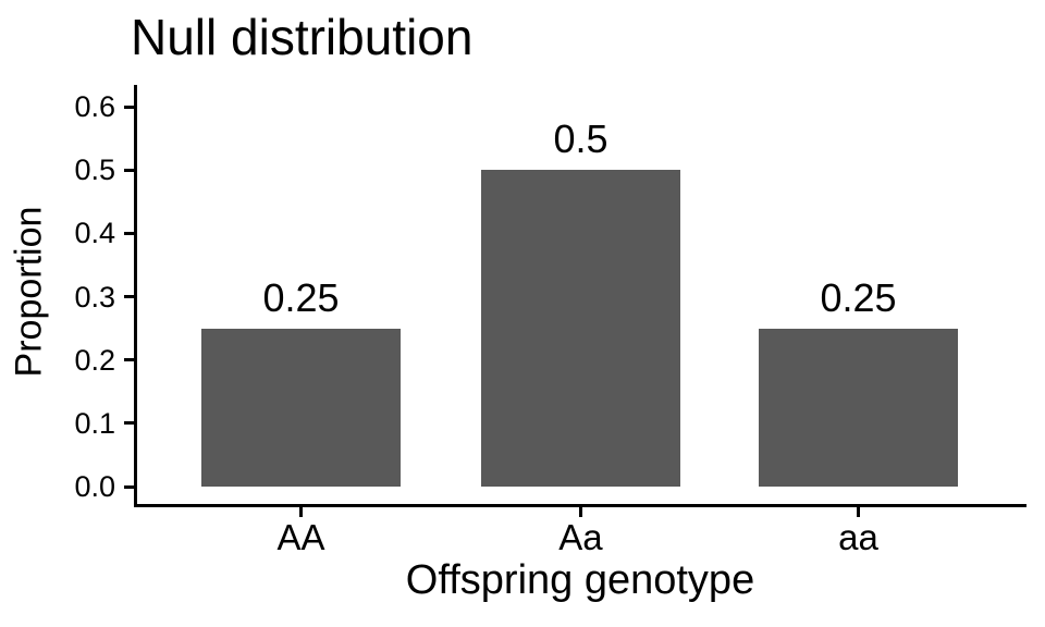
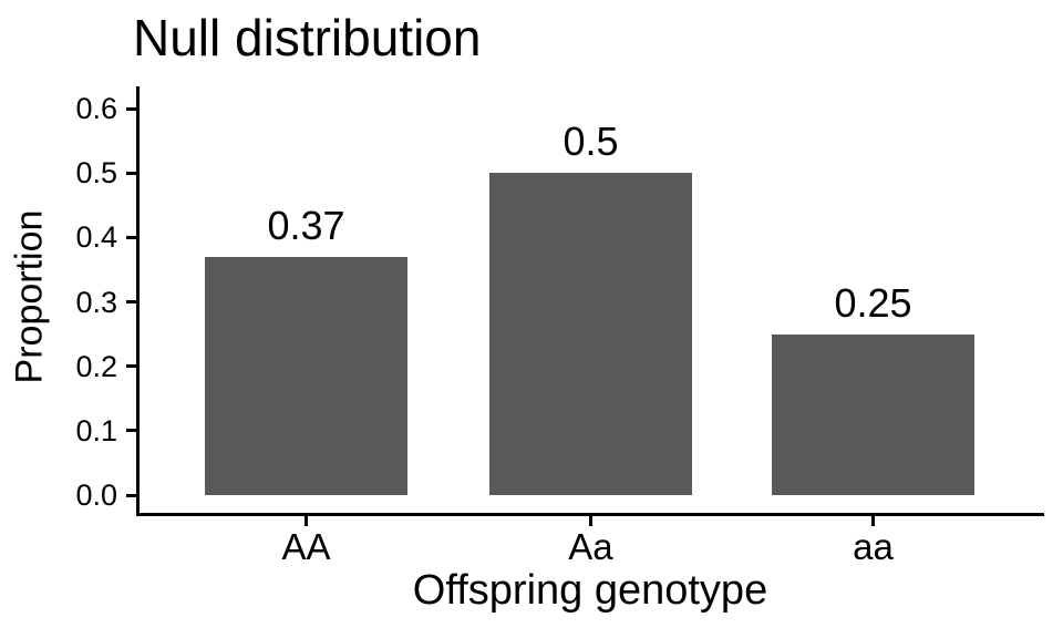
AA: 0.25 -> 0.37
